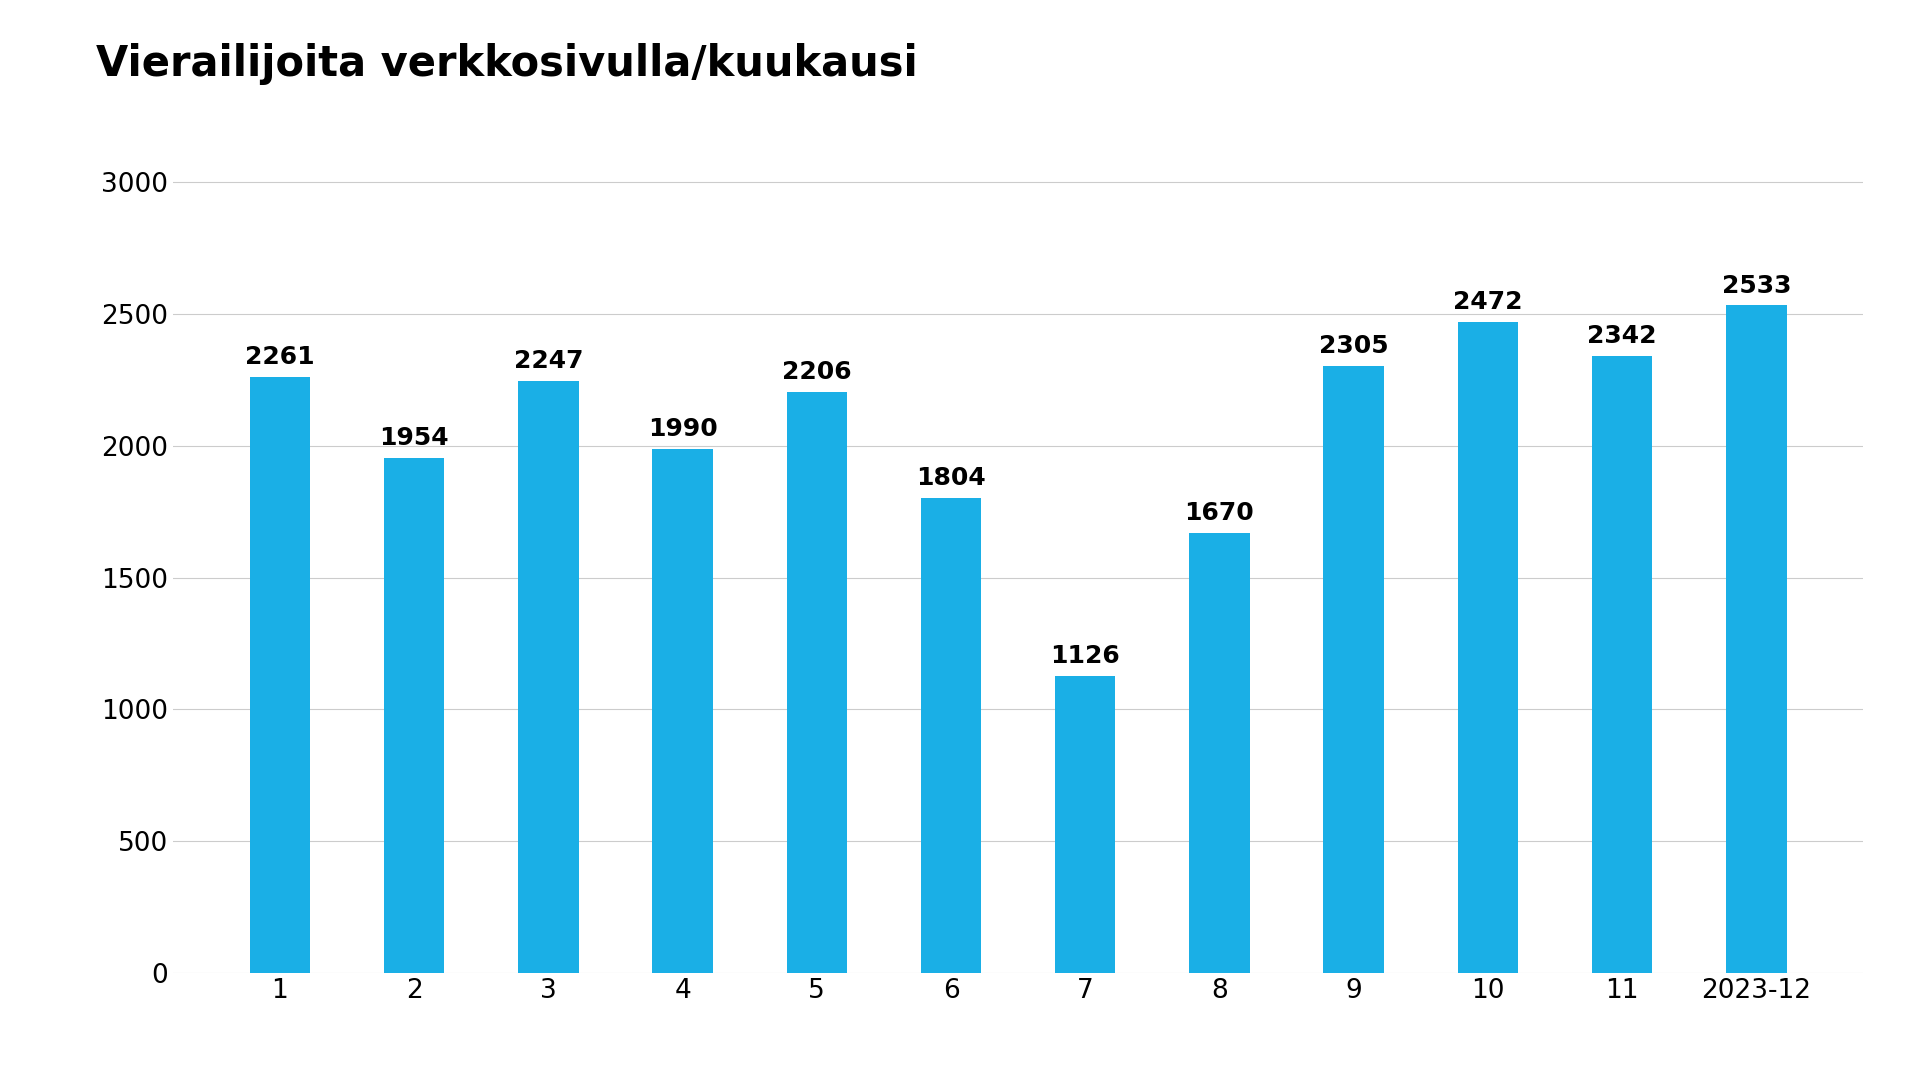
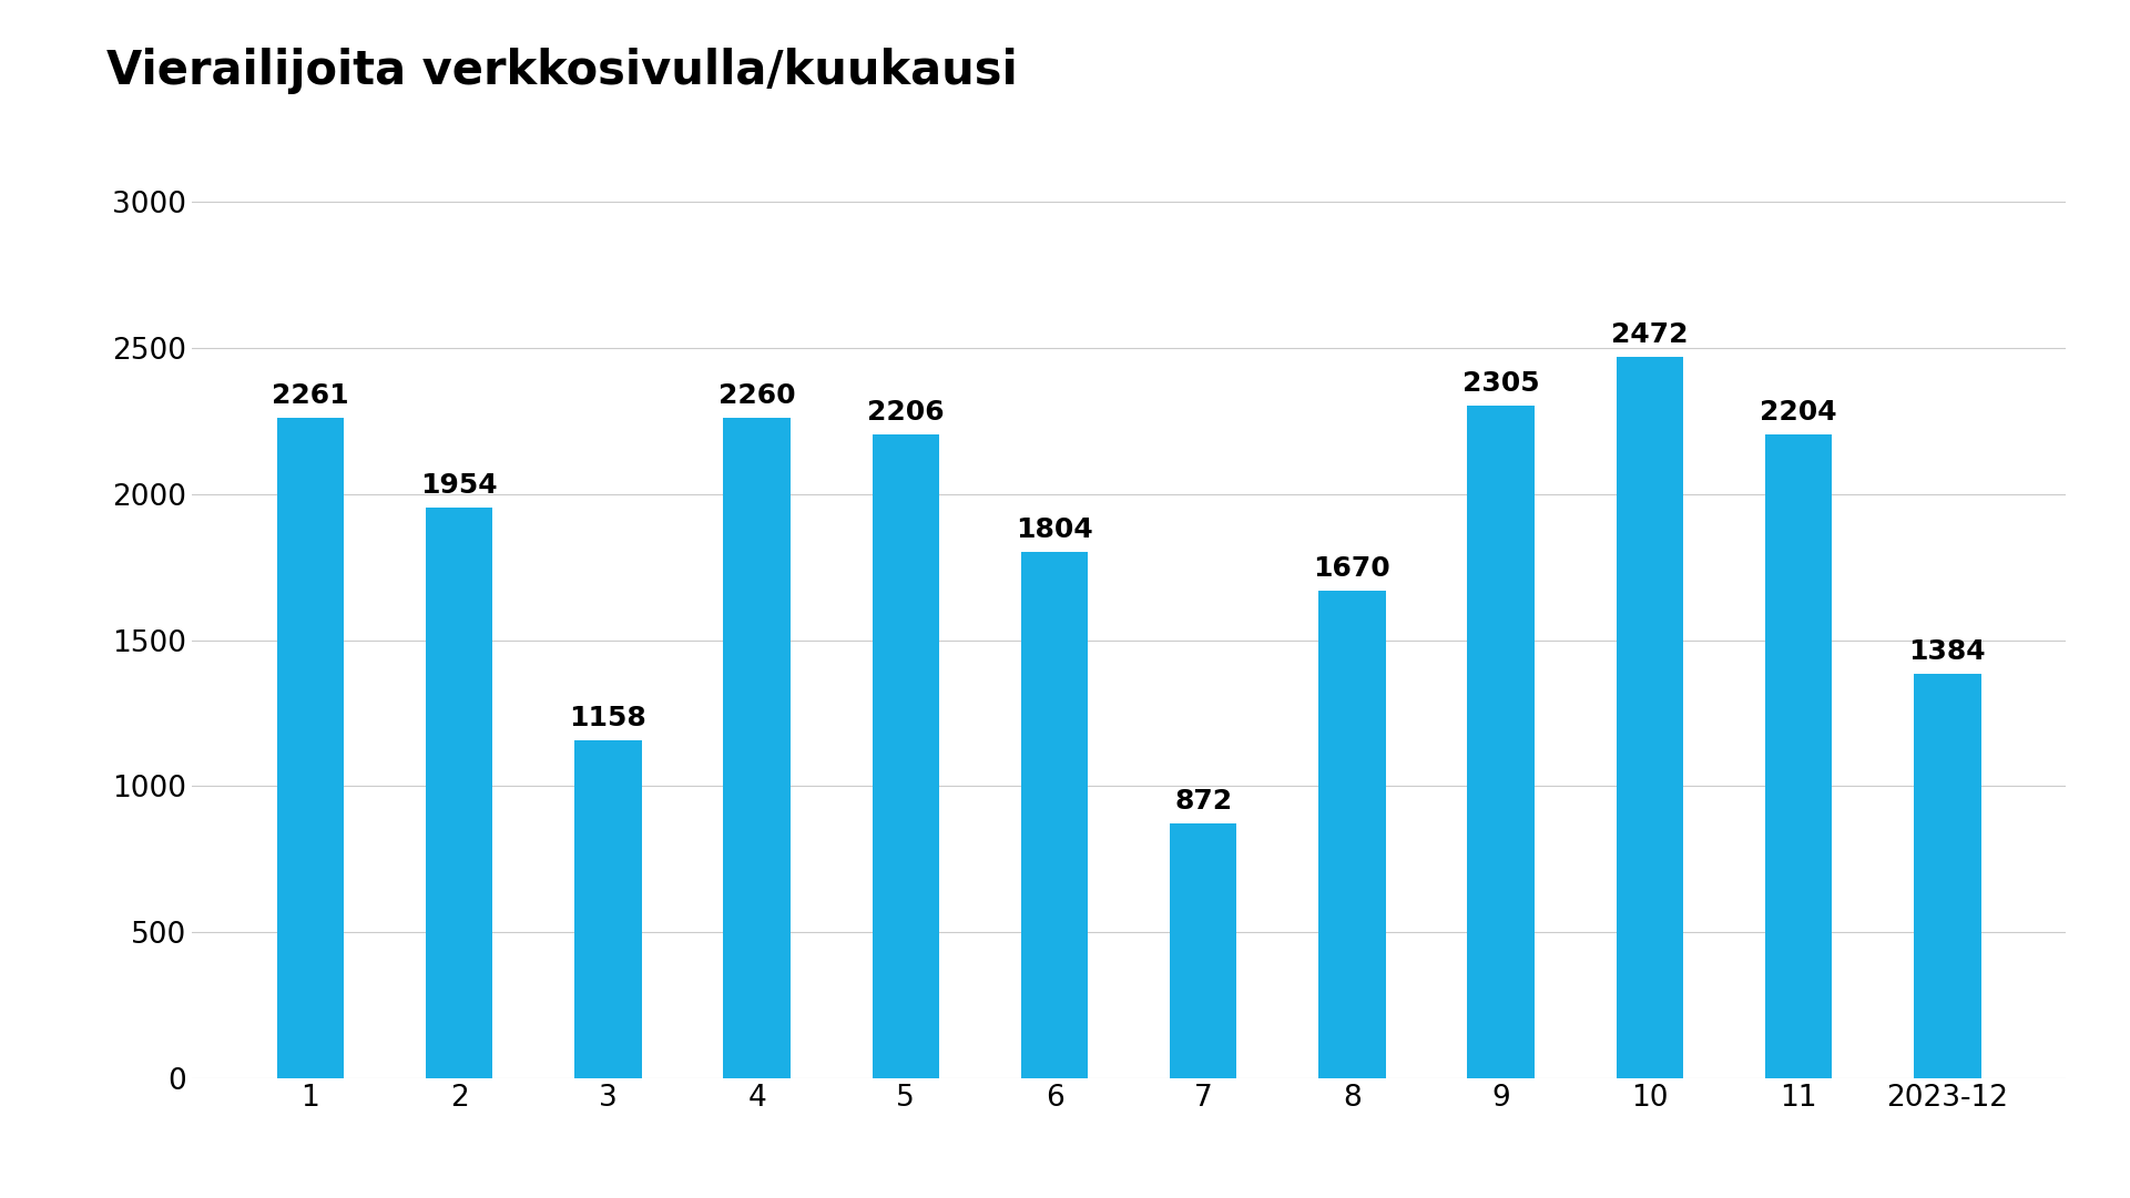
3: 2247 -> 1158
4: 1990 -> 2260
7: 1126 -> 872
11: 2342 -> 2204
2023-12: 2533 -> 1384
